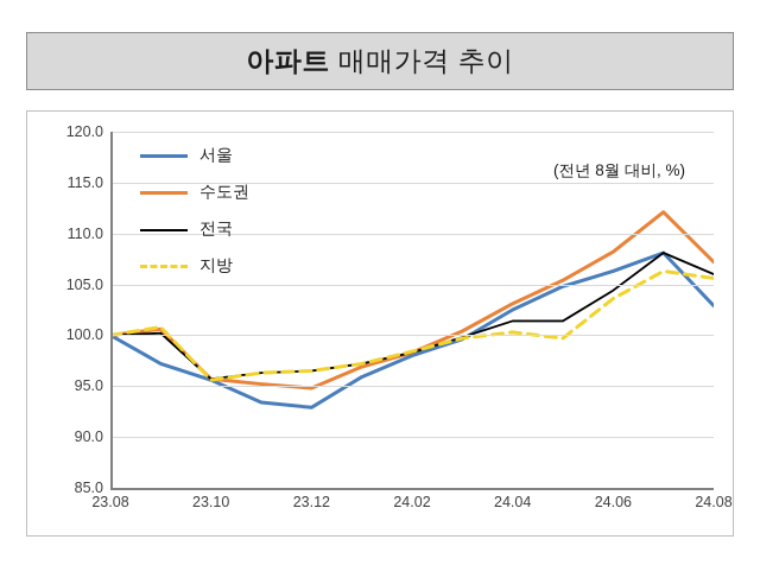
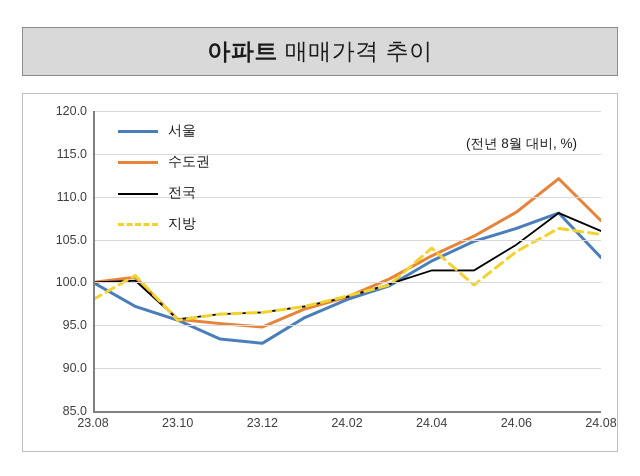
지방/23.08: 100 -> 98
지방/24.04: 100 -> 104
